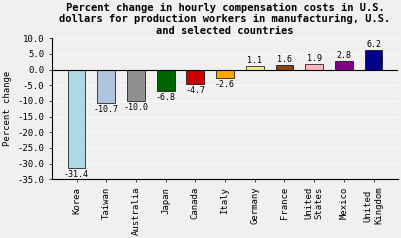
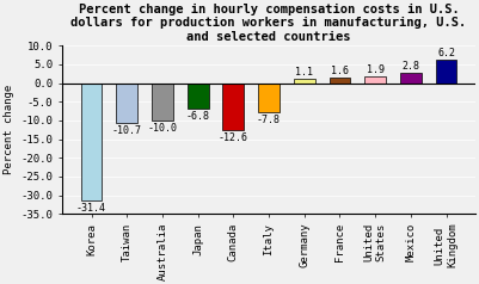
Canada: -4.7 -> -12.6
Italy: -2.6 -> -7.8
